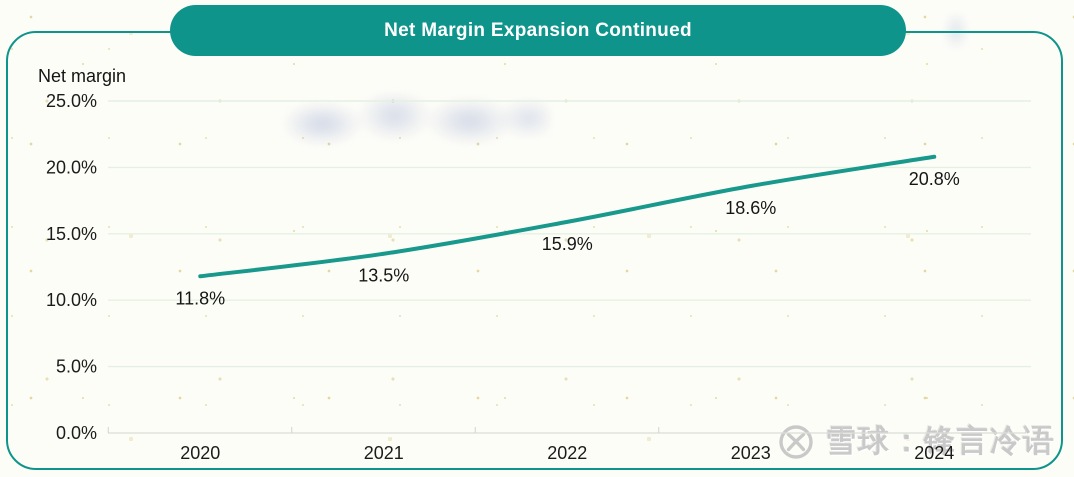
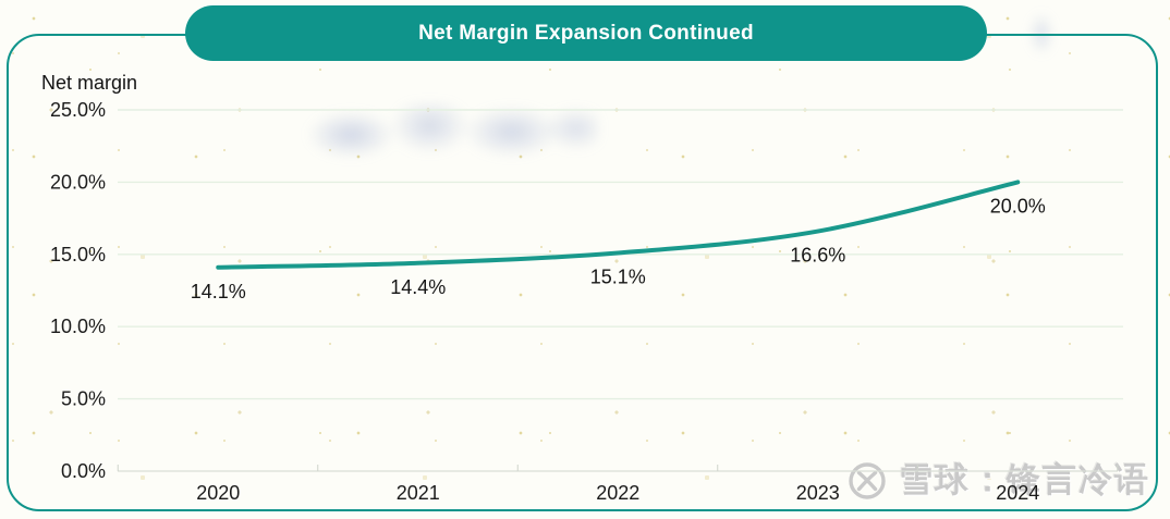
2020: 11.8% -> 14.1%
2021: 13.5% -> 14.4%
2022: 15.9% -> 15.1%
2023: 18.6% -> 16.6%
2024: 20.8% -> 20.0%
